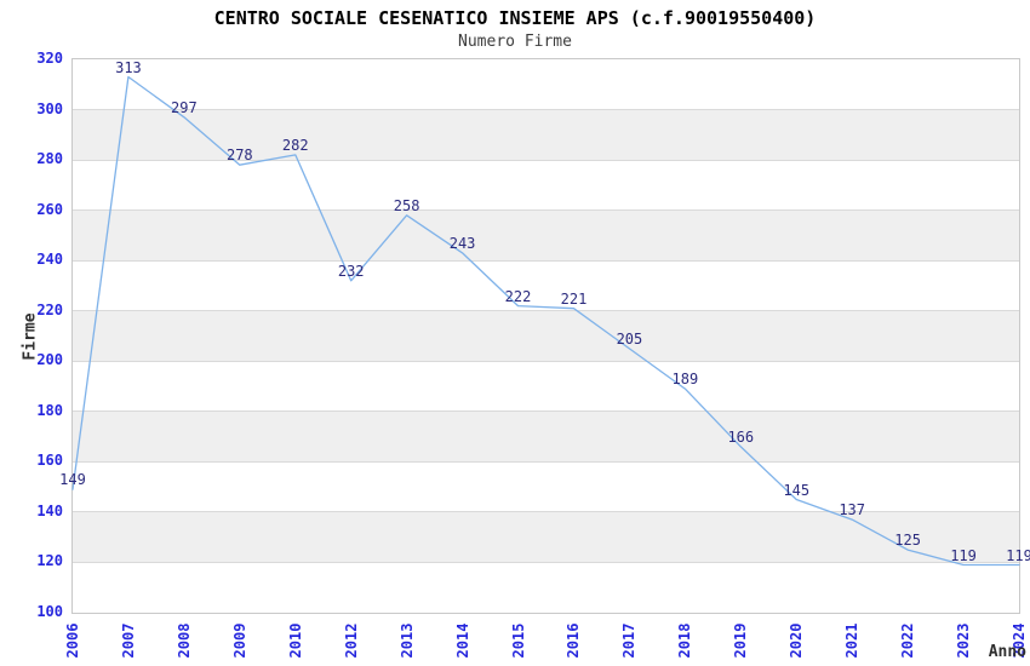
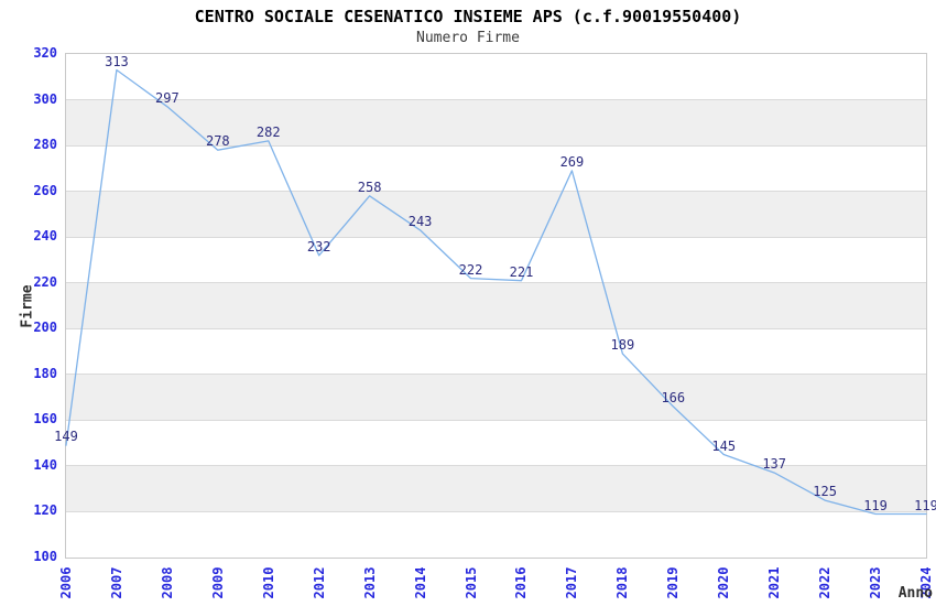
2017: 205 -> 269
